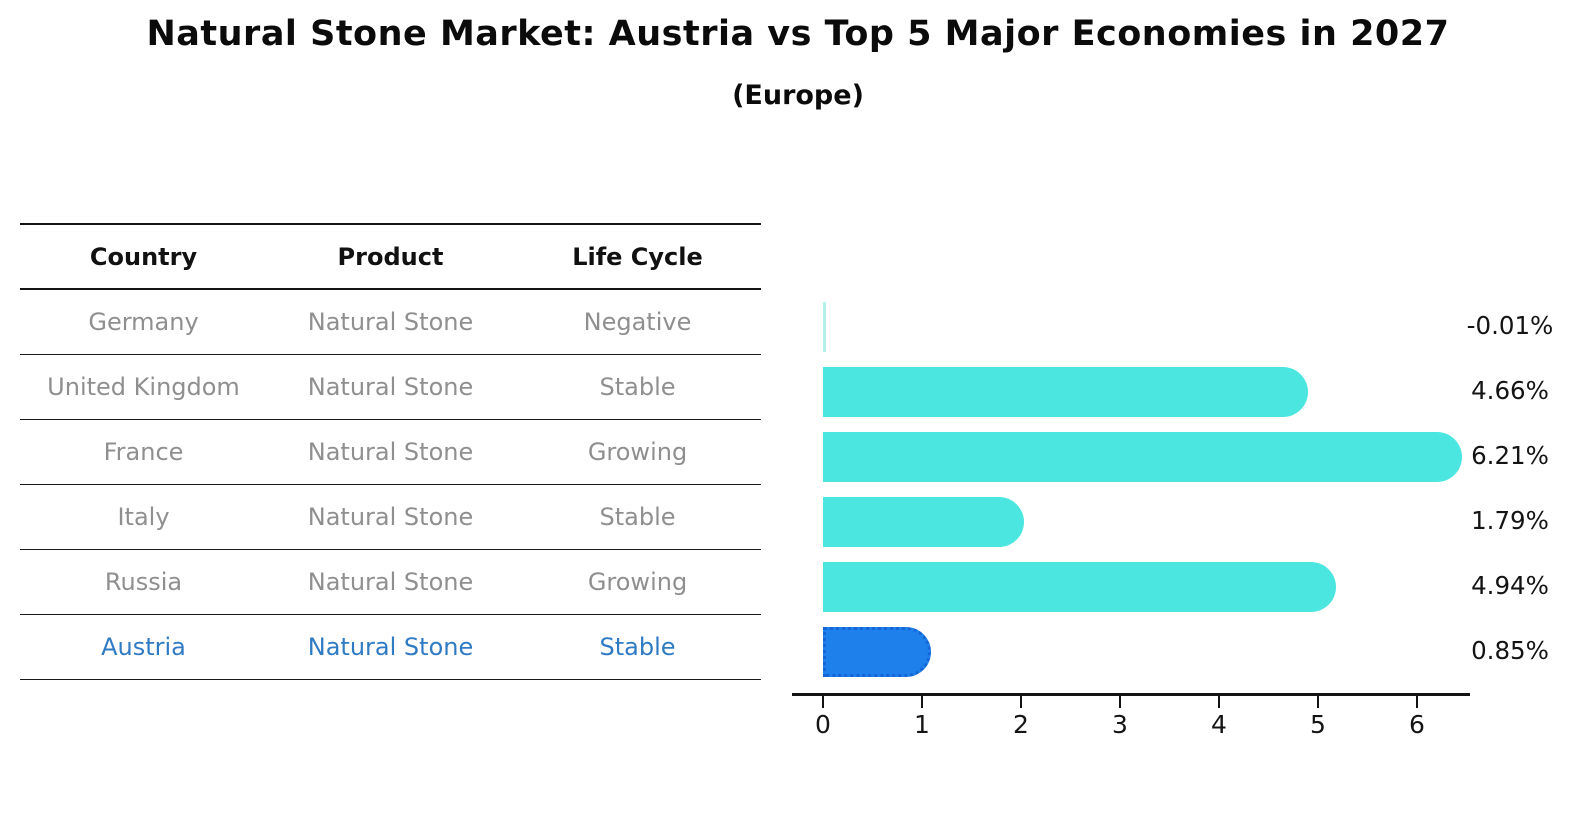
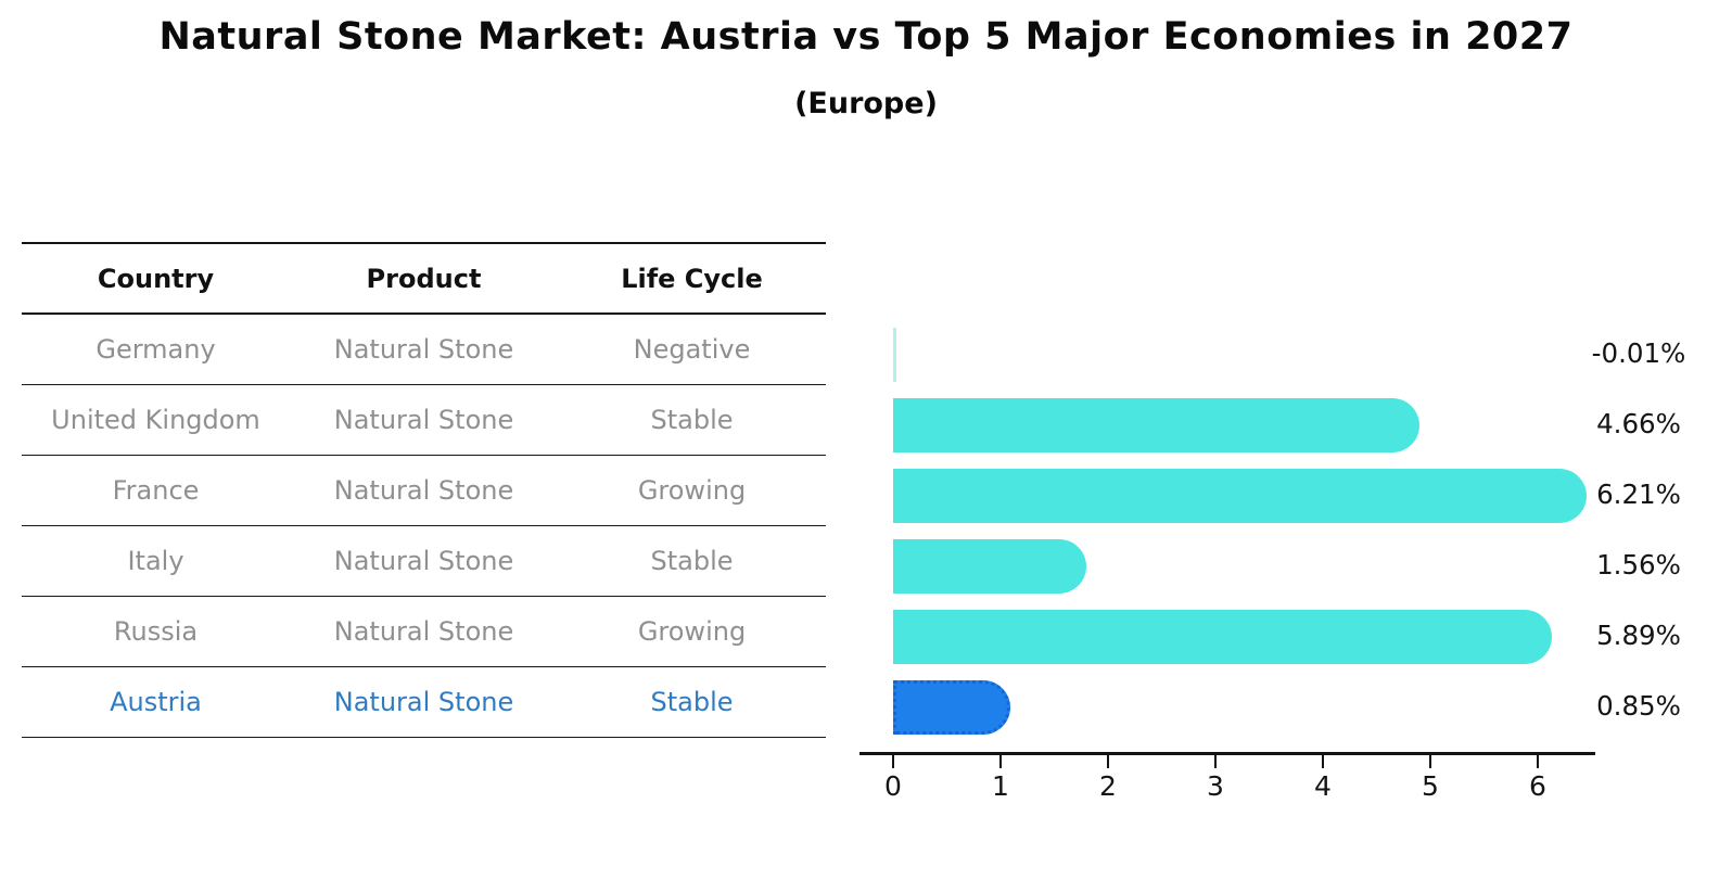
Italy: 1.79% -> 1.56%
Russia: 4.94% -> 5.89%
